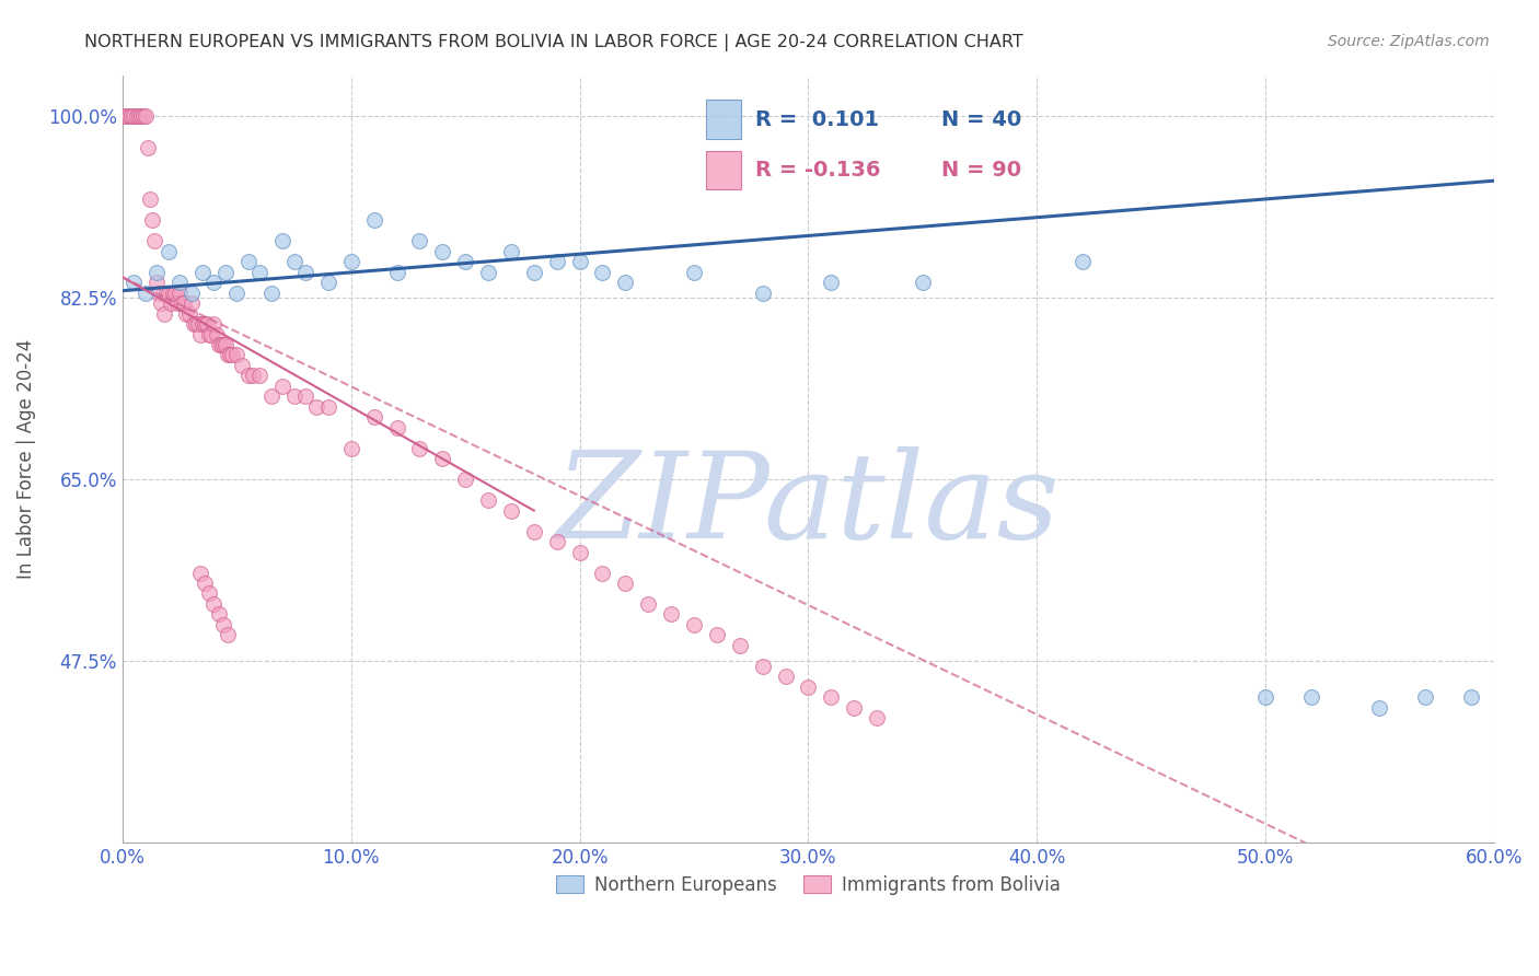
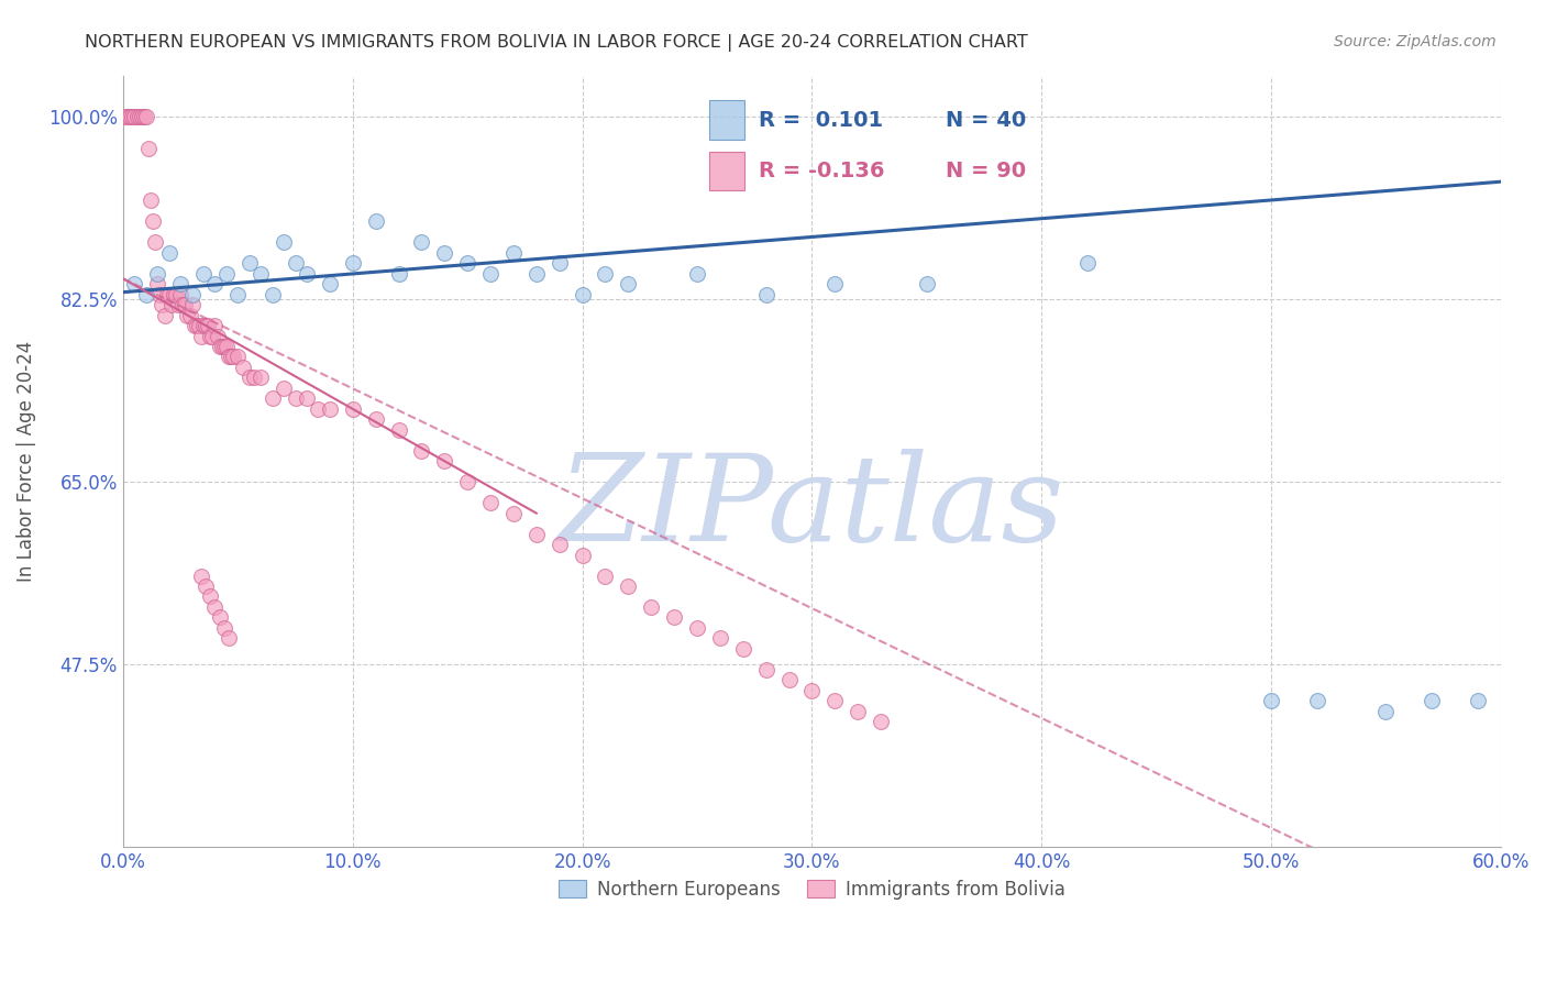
Immigrants from Bolivia/10.0%: 68% -> 72%
Northern Europeans/20.0%: 86% -> 83%
